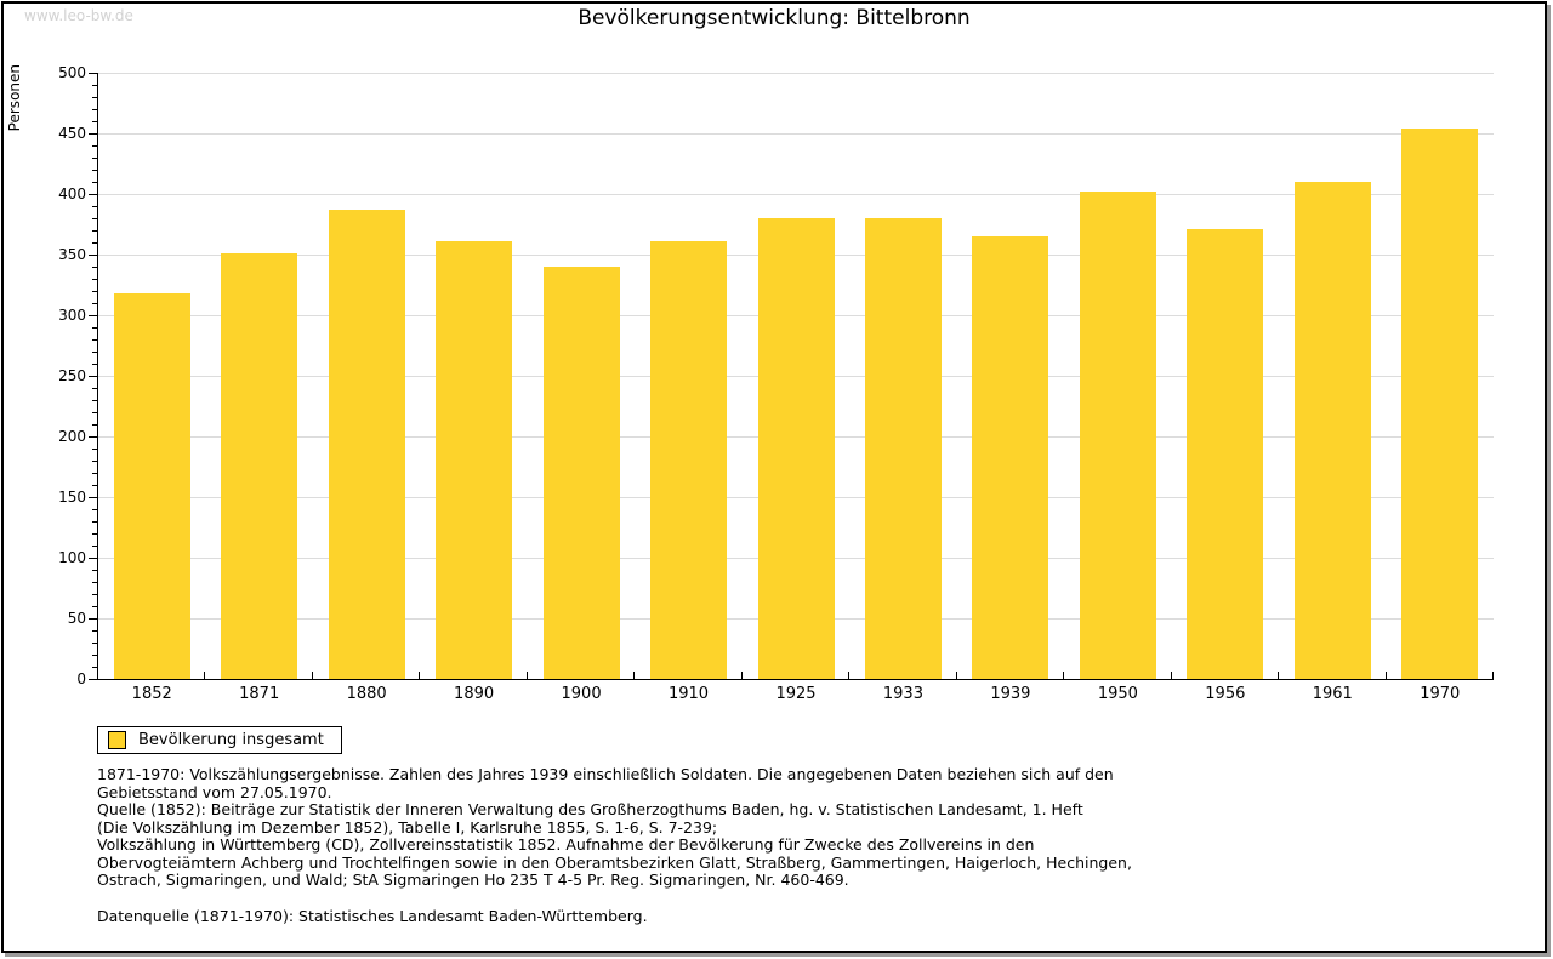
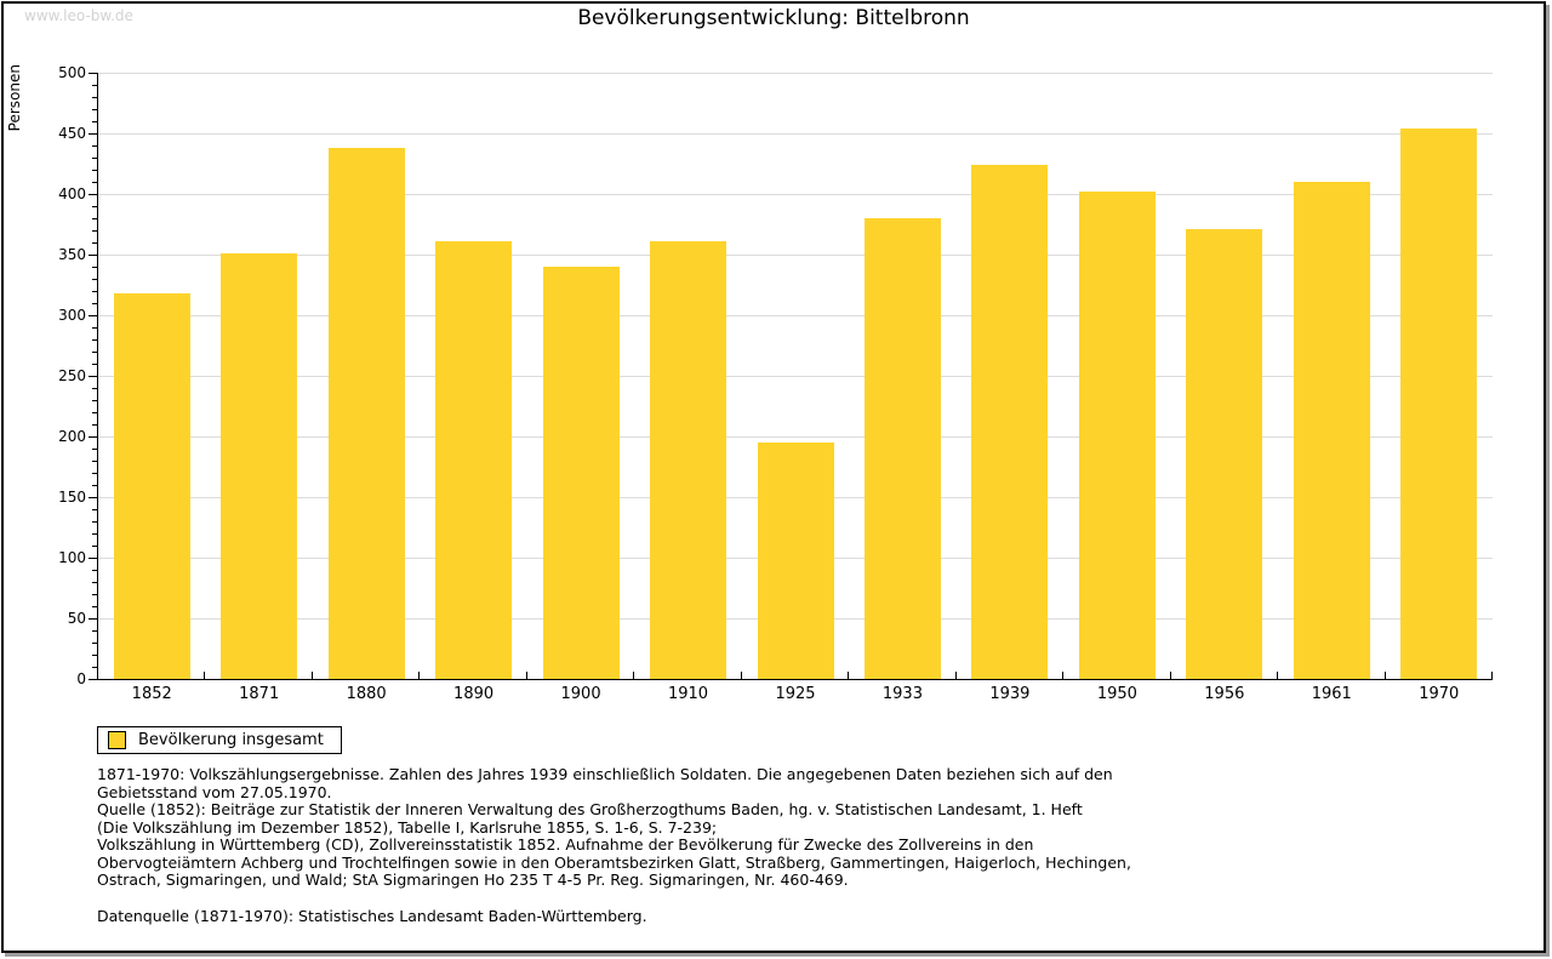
1880: 387 -> 438
1925: 380 -> 195
1939: 365 -> 424
